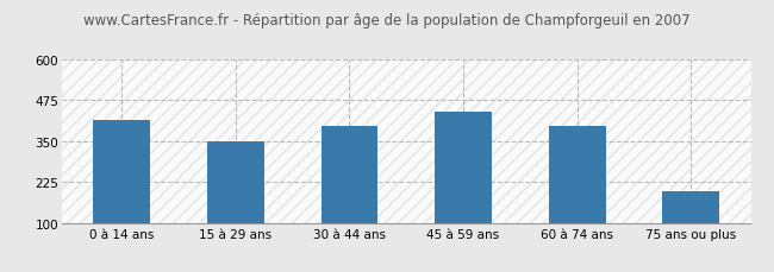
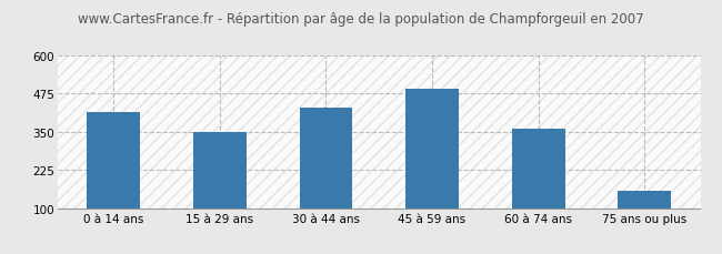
30 à 44 ans: 395 -> 430
45 à 59 ans: 440 -> 490
60 à 74 ans: 395 -> 360
75 ans ou plus: 195 -> 158
